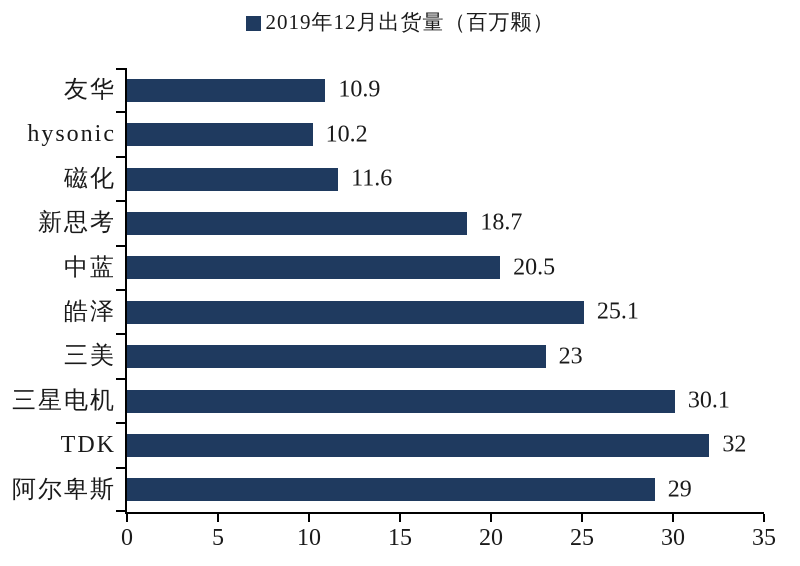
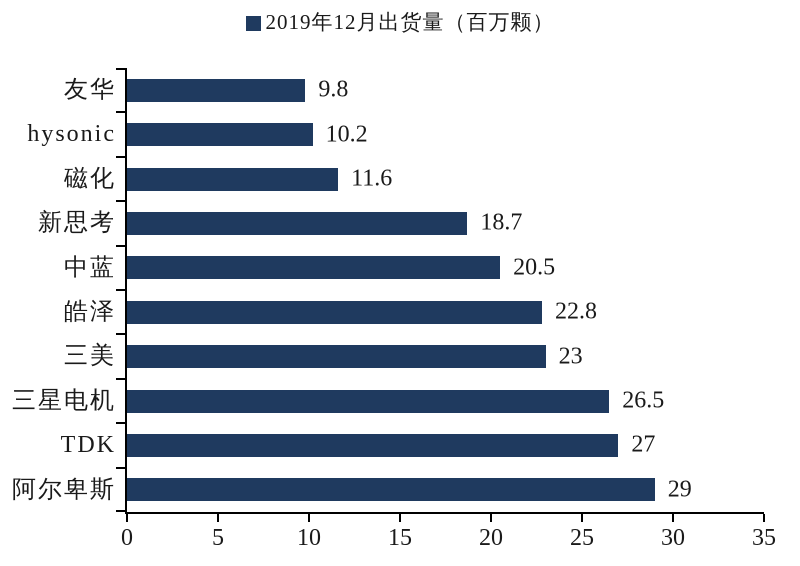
友华: 10.9 -> 9.8
皓泽: 25.1 -> 22.8
三星电机: 30.1 -> 26.5
TDK: 32 -> 27
